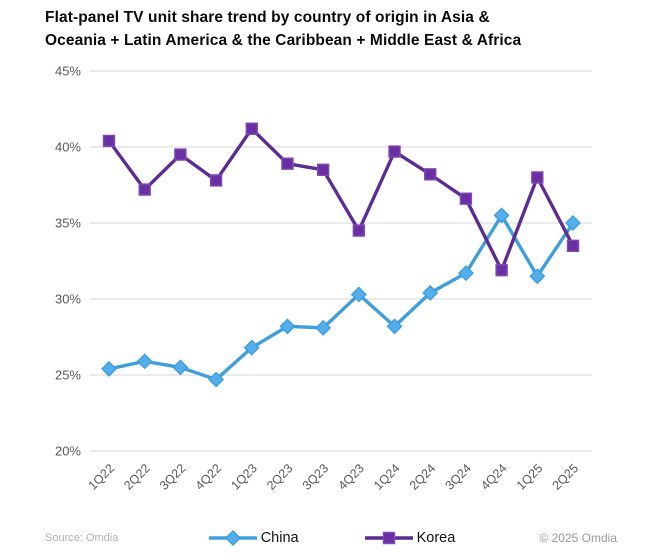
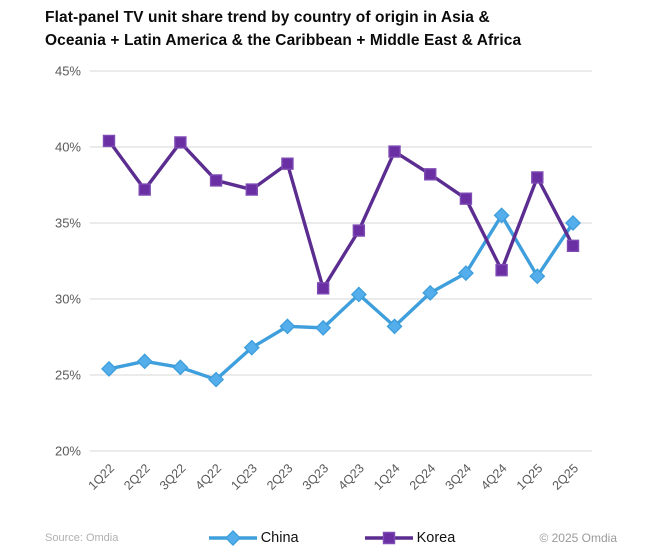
Korea/3Q22: 39.5% -> 40.3%
Korea/1Q23: 41.2% -> 37.2%
Korea/3Q23: 38.5% -> 30.7%
